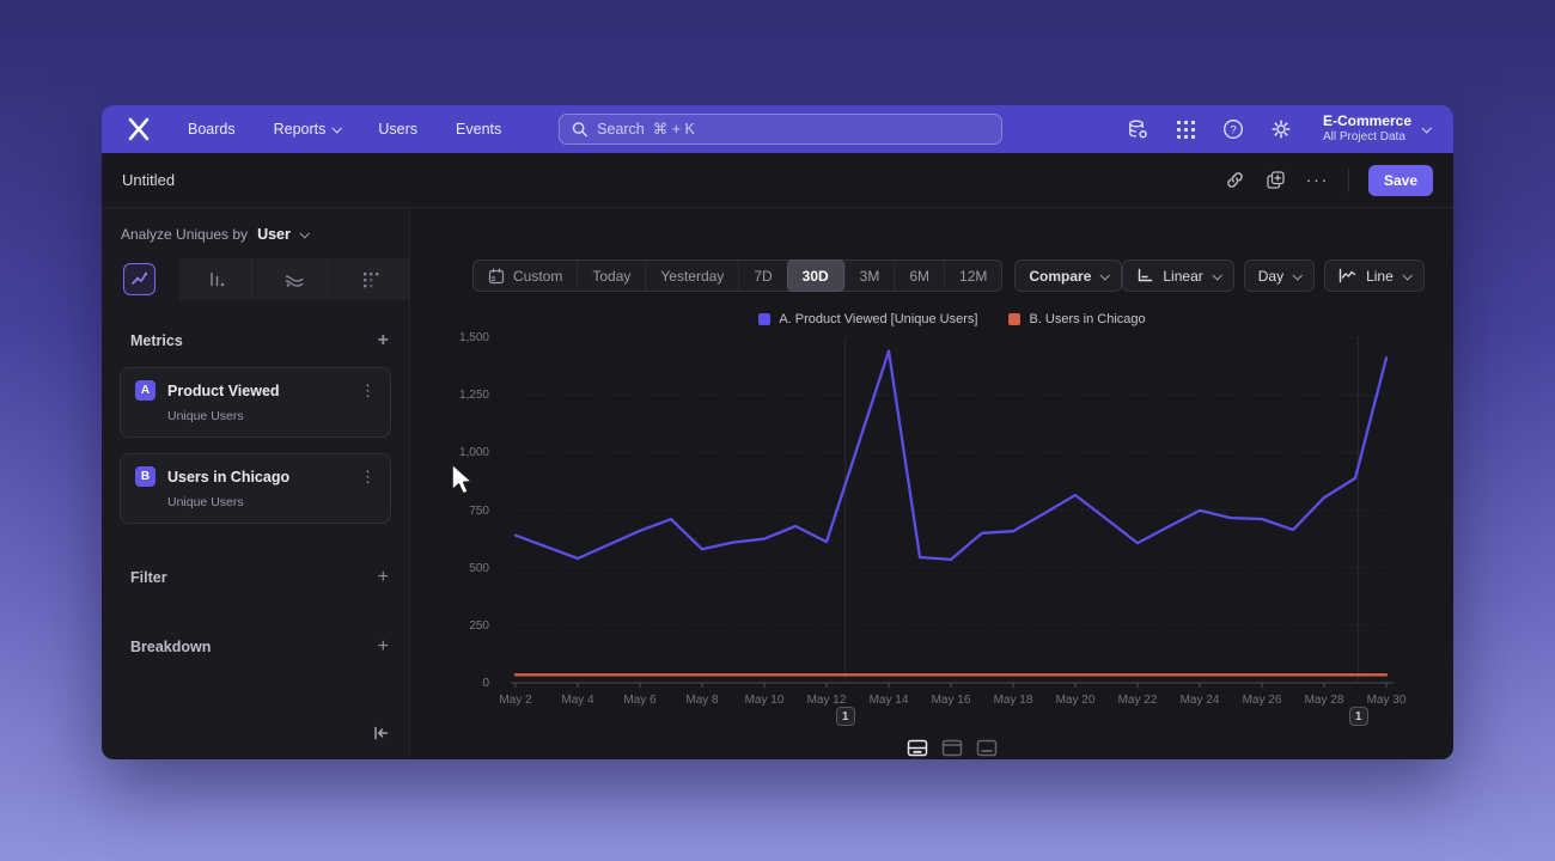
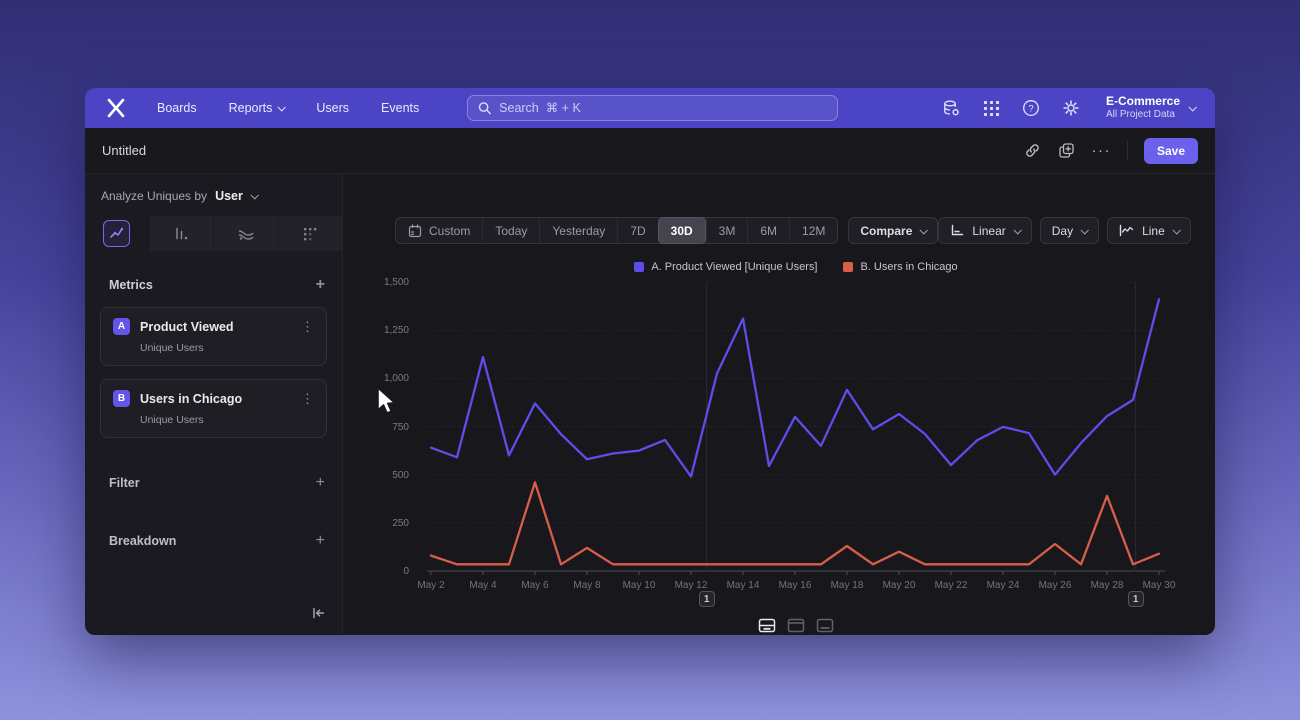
B. Users in Chicago/May 2: 40 -> 80
A. Product Viewed [Unique Users]/May 4: 540 -> 1110
A. Product Viewed [Unique Users]/May 6: 660 -> 870
B. Users in Chicago/May 6: 40 -> 460
B. Users in Chicago/May 8: 40 -> 120
A. Product Viewed [Unique Users]/May 12: 610 -> 490
A. Product Viewed [Unique Users]/May 14: 1440 -> 1310
A. Product Viewed [Unique Users]/May 16: 540 -> 800
A. Product Viewed [Unique Users]/May 18: 660 -> 940
B. Users in Chicago/May 18: 40 -> 130
B. Users in Chicago/May 20: 40 -> 100
A. Product Viewed [Unique Users]/May 22: 610 -> 550
A. Product Viewed [Unique Users]/May 26: 710 -> 500
B. Users in Chicago/May 26: 40 -> 140
B. Users in Chicago/May 28: 40 -> 390
B. Users in Chicago/May 30: 40 -> 90
